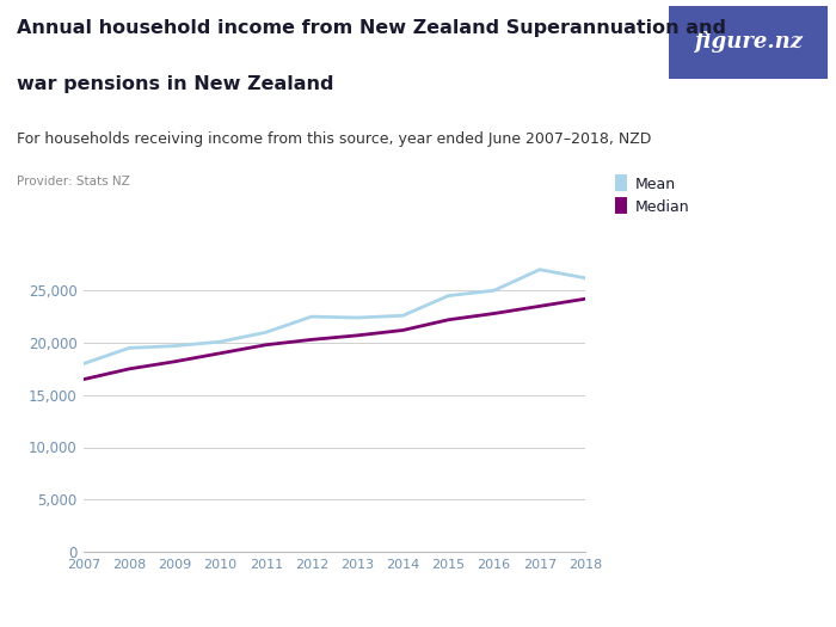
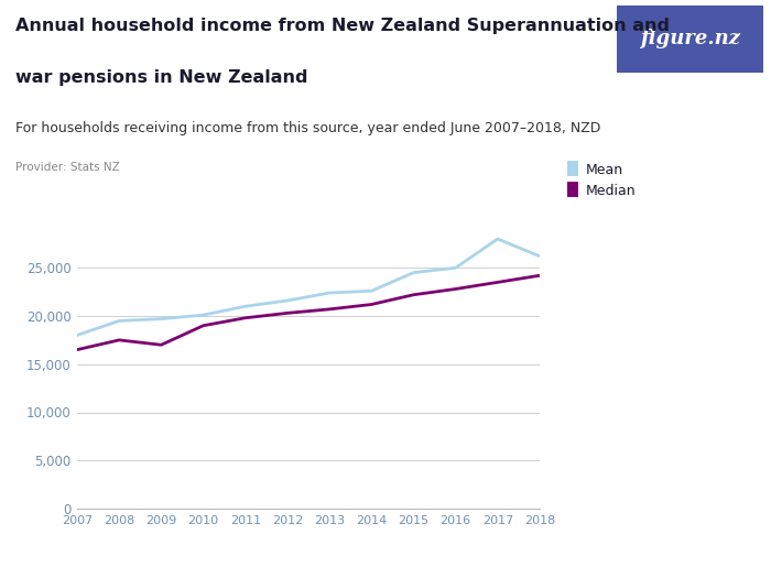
Median/2009: 18,200 -> 17,000
Mean/2012: 22,500 -> 21,600
Mean/2017: 27,000 -> 28,000
